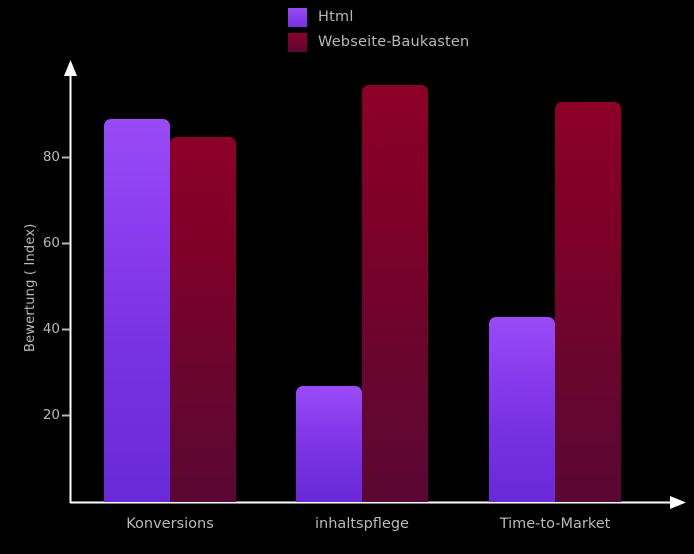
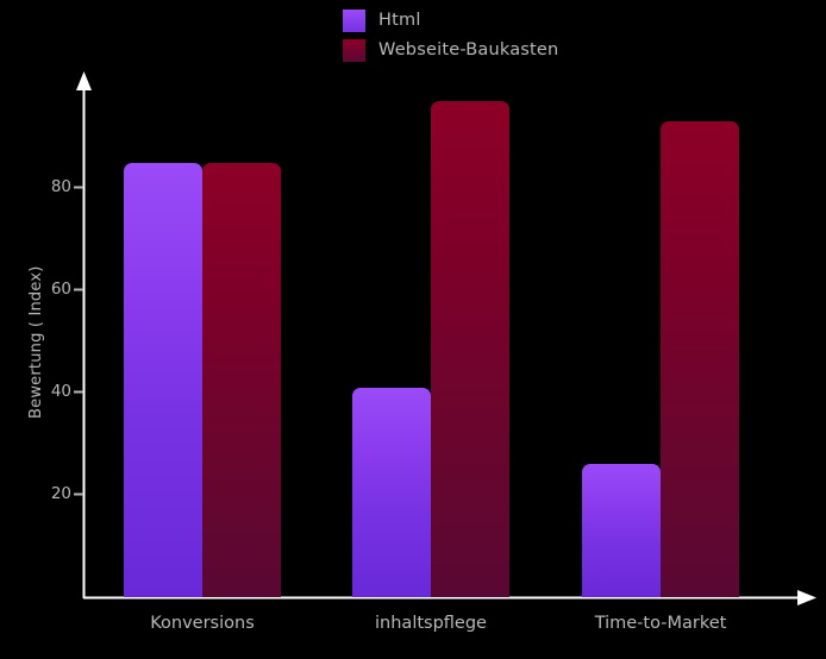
Html/Konversions: 89 -> 85
Html/inhaltspflege: 27 -> 41
Html/Time-to-Market: 43 -> 26
